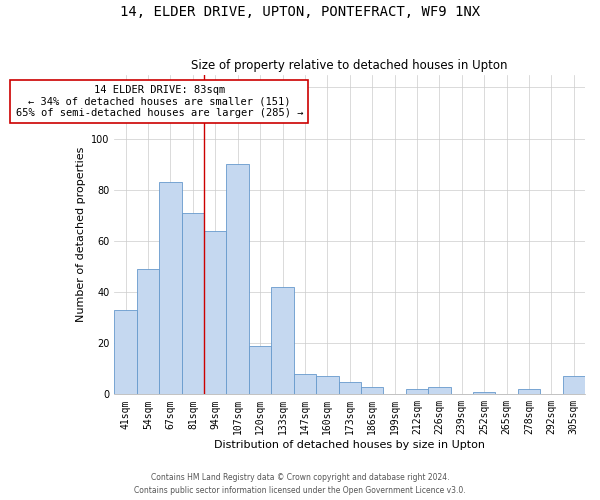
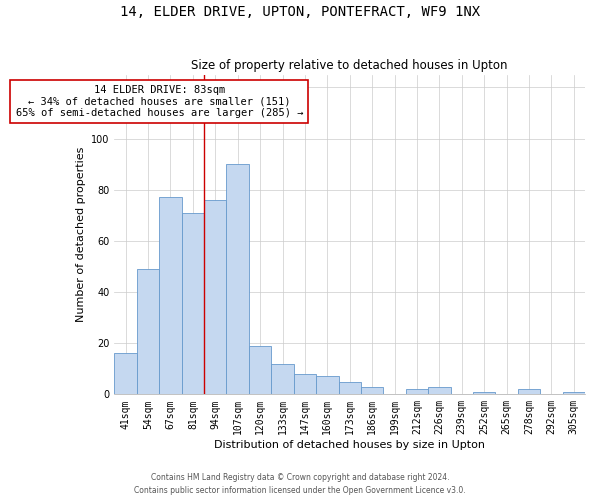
41sqm: 33 -> 16
67sqm: 83 -> 77
94sqm: 64 -> 76
133sqm: 42 -> 12
305sqm: 7 -> 1
